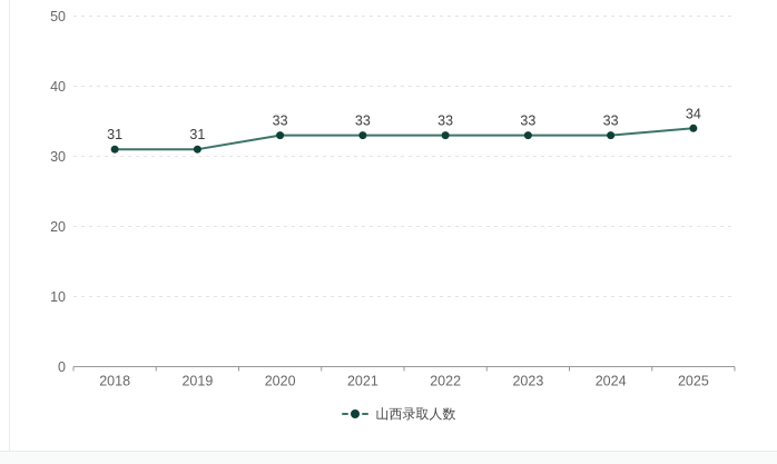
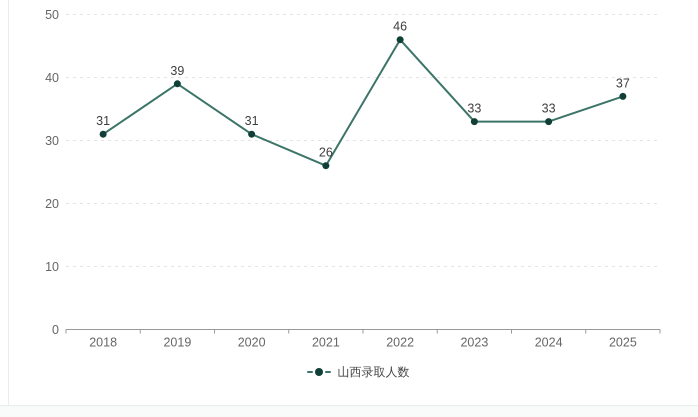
2019: 31 -> 39
2020: 33 -> 31
2021: 33 -> 26
2022: 33 -> 46
2025: 34 -> 37
